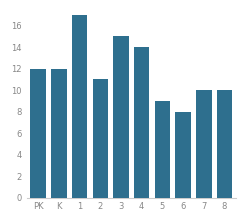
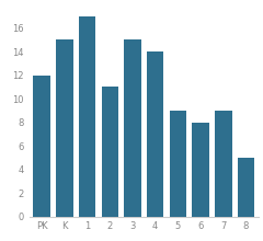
K: 12 -> 15
7: 10 -> 9
8: 10 -> 5
